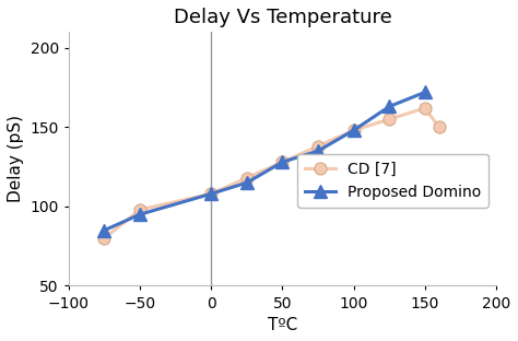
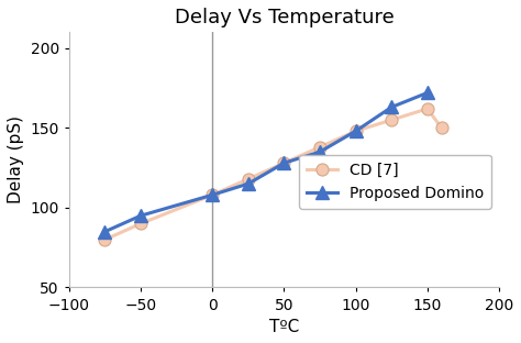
CD [7]/−50: 98 -> 90
